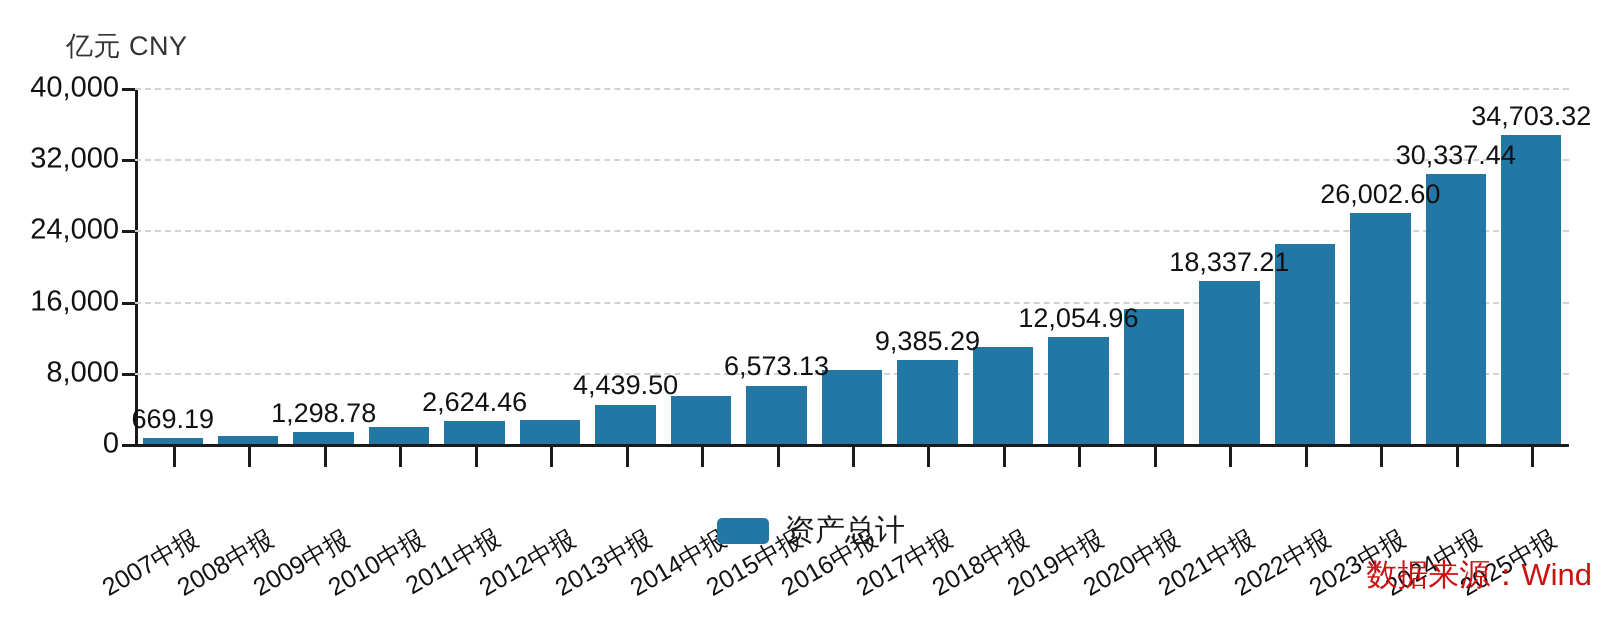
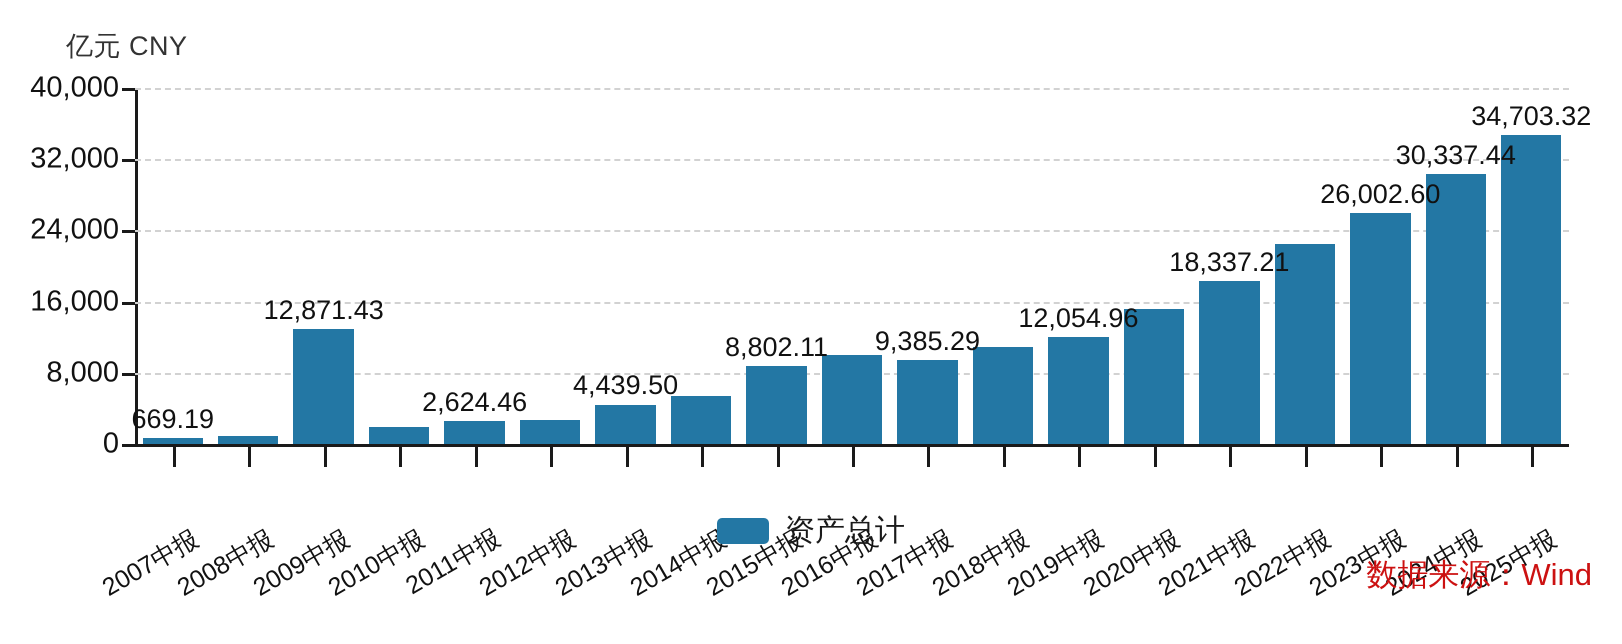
2009中报: 1,298.78 -> 12,871.43
2015中报: 6,573.13 -> 8,802.11
2016中报: 8000 -> 10000
